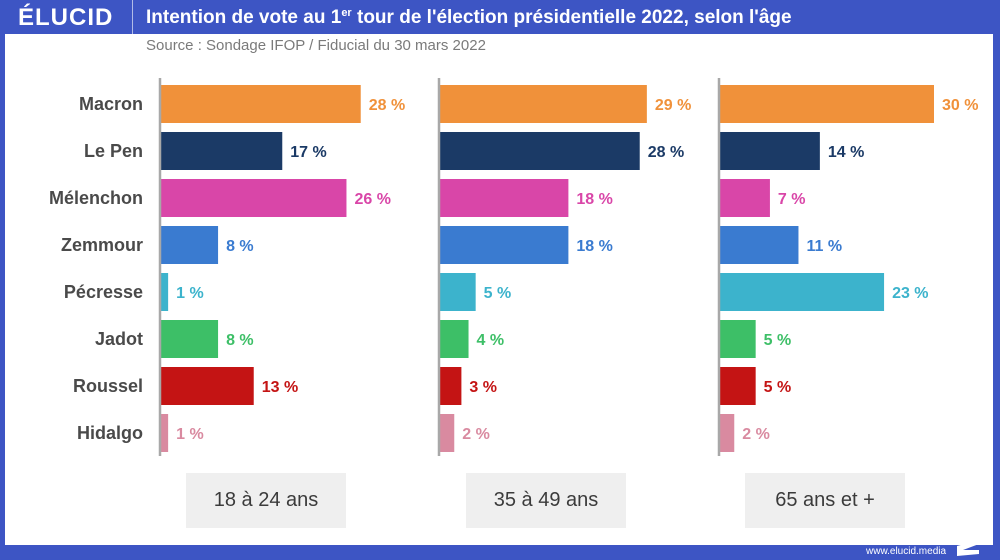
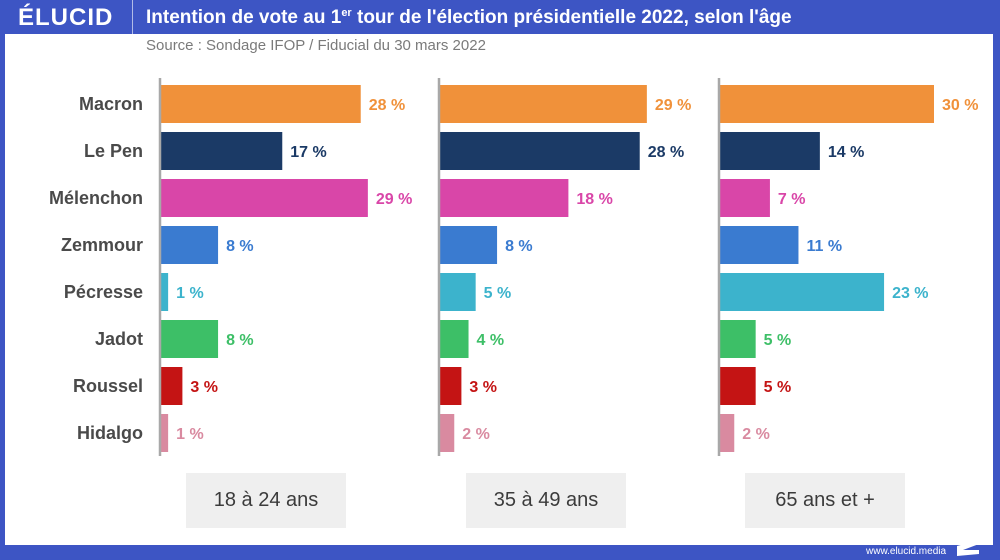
18 à 24 ans/Mélenchon: 26 -> 29
35 à 49 ans/Zemmour: 18 -> 8
18 à 24 ans/Roussel: 13 -> 3
